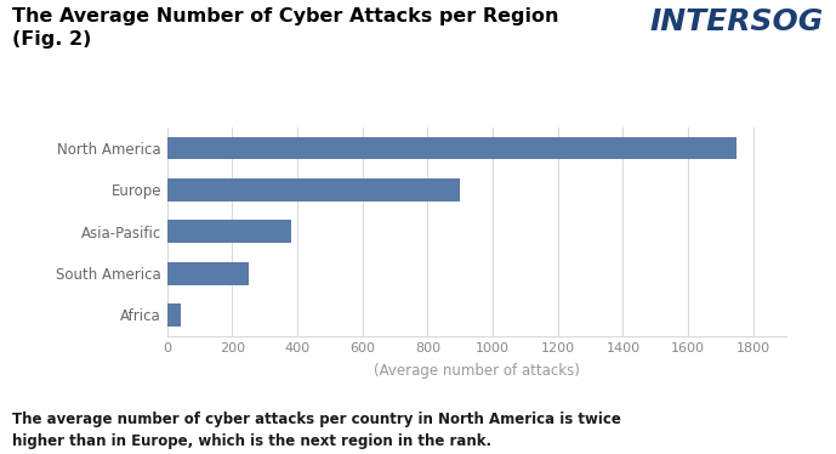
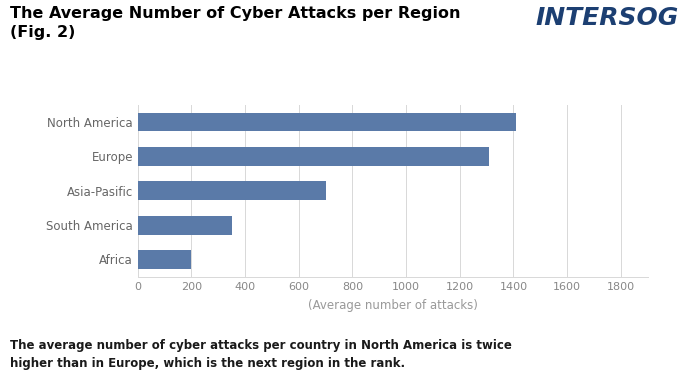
North America: 1750 -> 1410
Europe: 900 -> 1310
Asia-Pasific: 380 -> 700
South America: 250 -> 350
Africa: 40 -> 200
